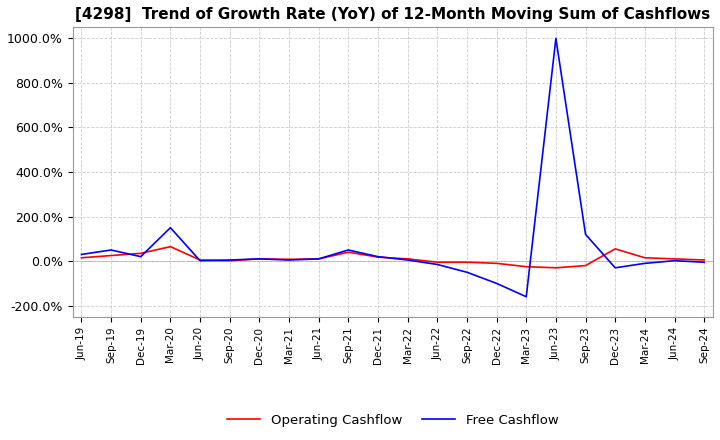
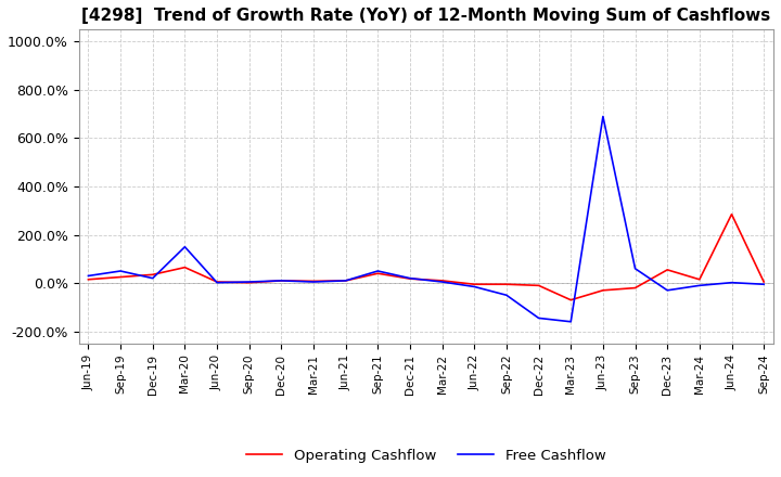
Free Cashflow/Dec-22: -100% -> -145%
Operating Cashflow/Mar-23: -25% -> -70%
Free Cashflow/Jun-23: 1000% -> 690%
Free Cashflow/Sep-23: 120% -> 60%
Operating Cashflow/Jun-24: 10% -> 285%
